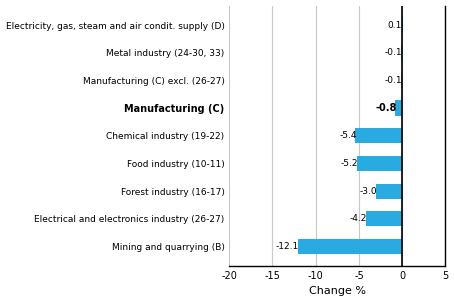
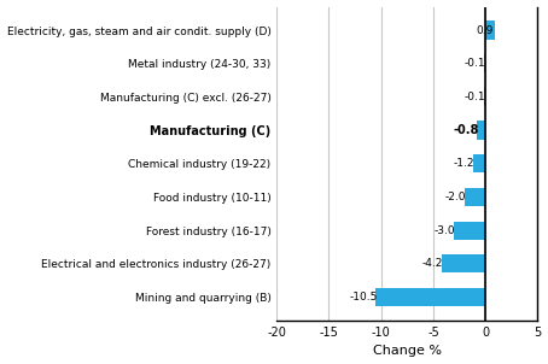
Electricity, gas, steam and air condit. supply (D): 0.1 -> 0.9
Chemical industry (19-22): -5.4 -> -1.2
Food industry (10-11): -5.2 -> -2.0
Mining and quarrying (B): -12.1 -> -10.5
